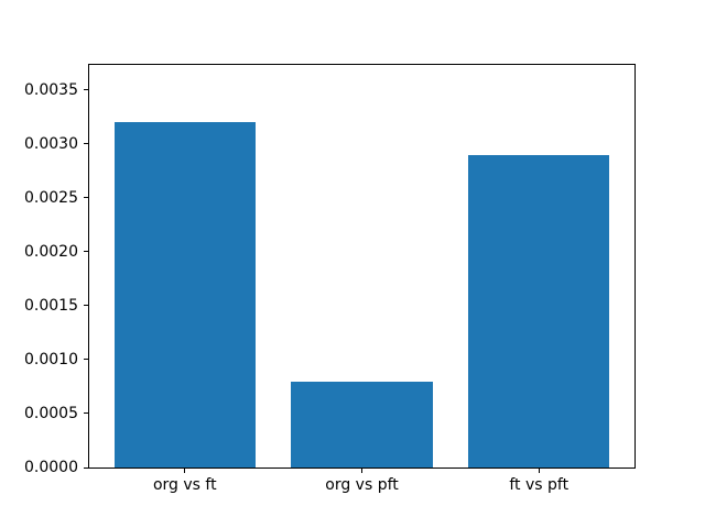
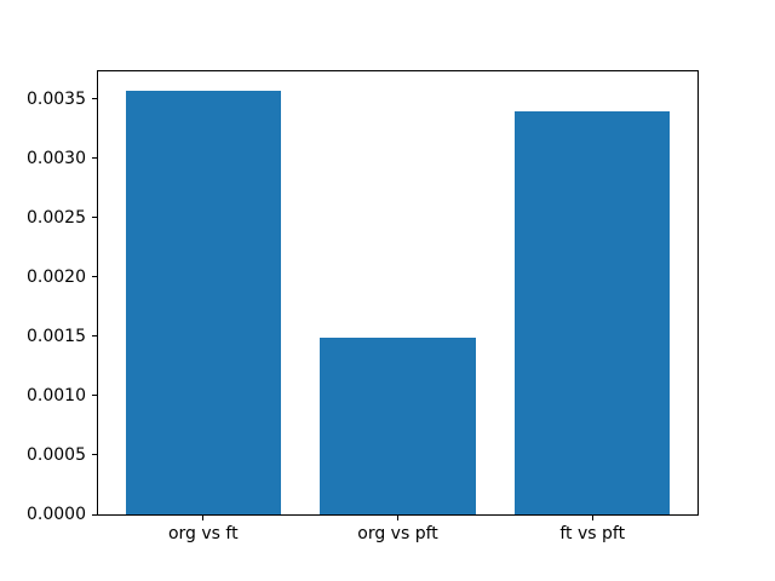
org vs ft: 0.0032 -> 0.0036
org vs pft: 0.0008 -> 0.0015
ft vs pft: 0.0029 -> 0.0034
